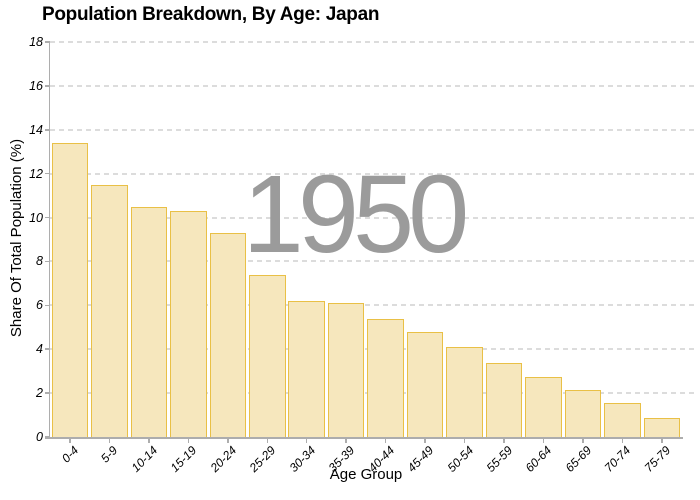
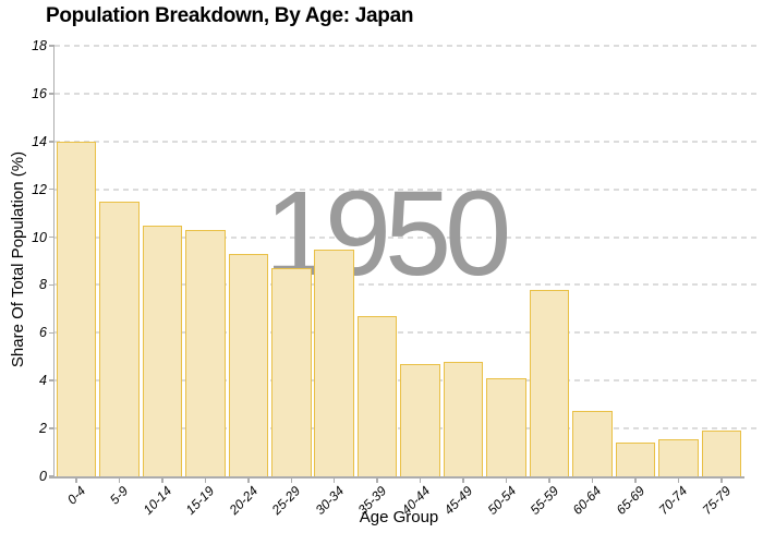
0-4: 13.4 -> 14.0
25-29: 7.4 -> 8.7
30-34: 6.2 -> 9.5
35-39: 6.1 -> 6.7
40-44: 5.4 -> 4.7
55-59: 3.4 -> 7.8
65-69: 2.1 -> 1.4
75-79: 0.8 -> 1.9
